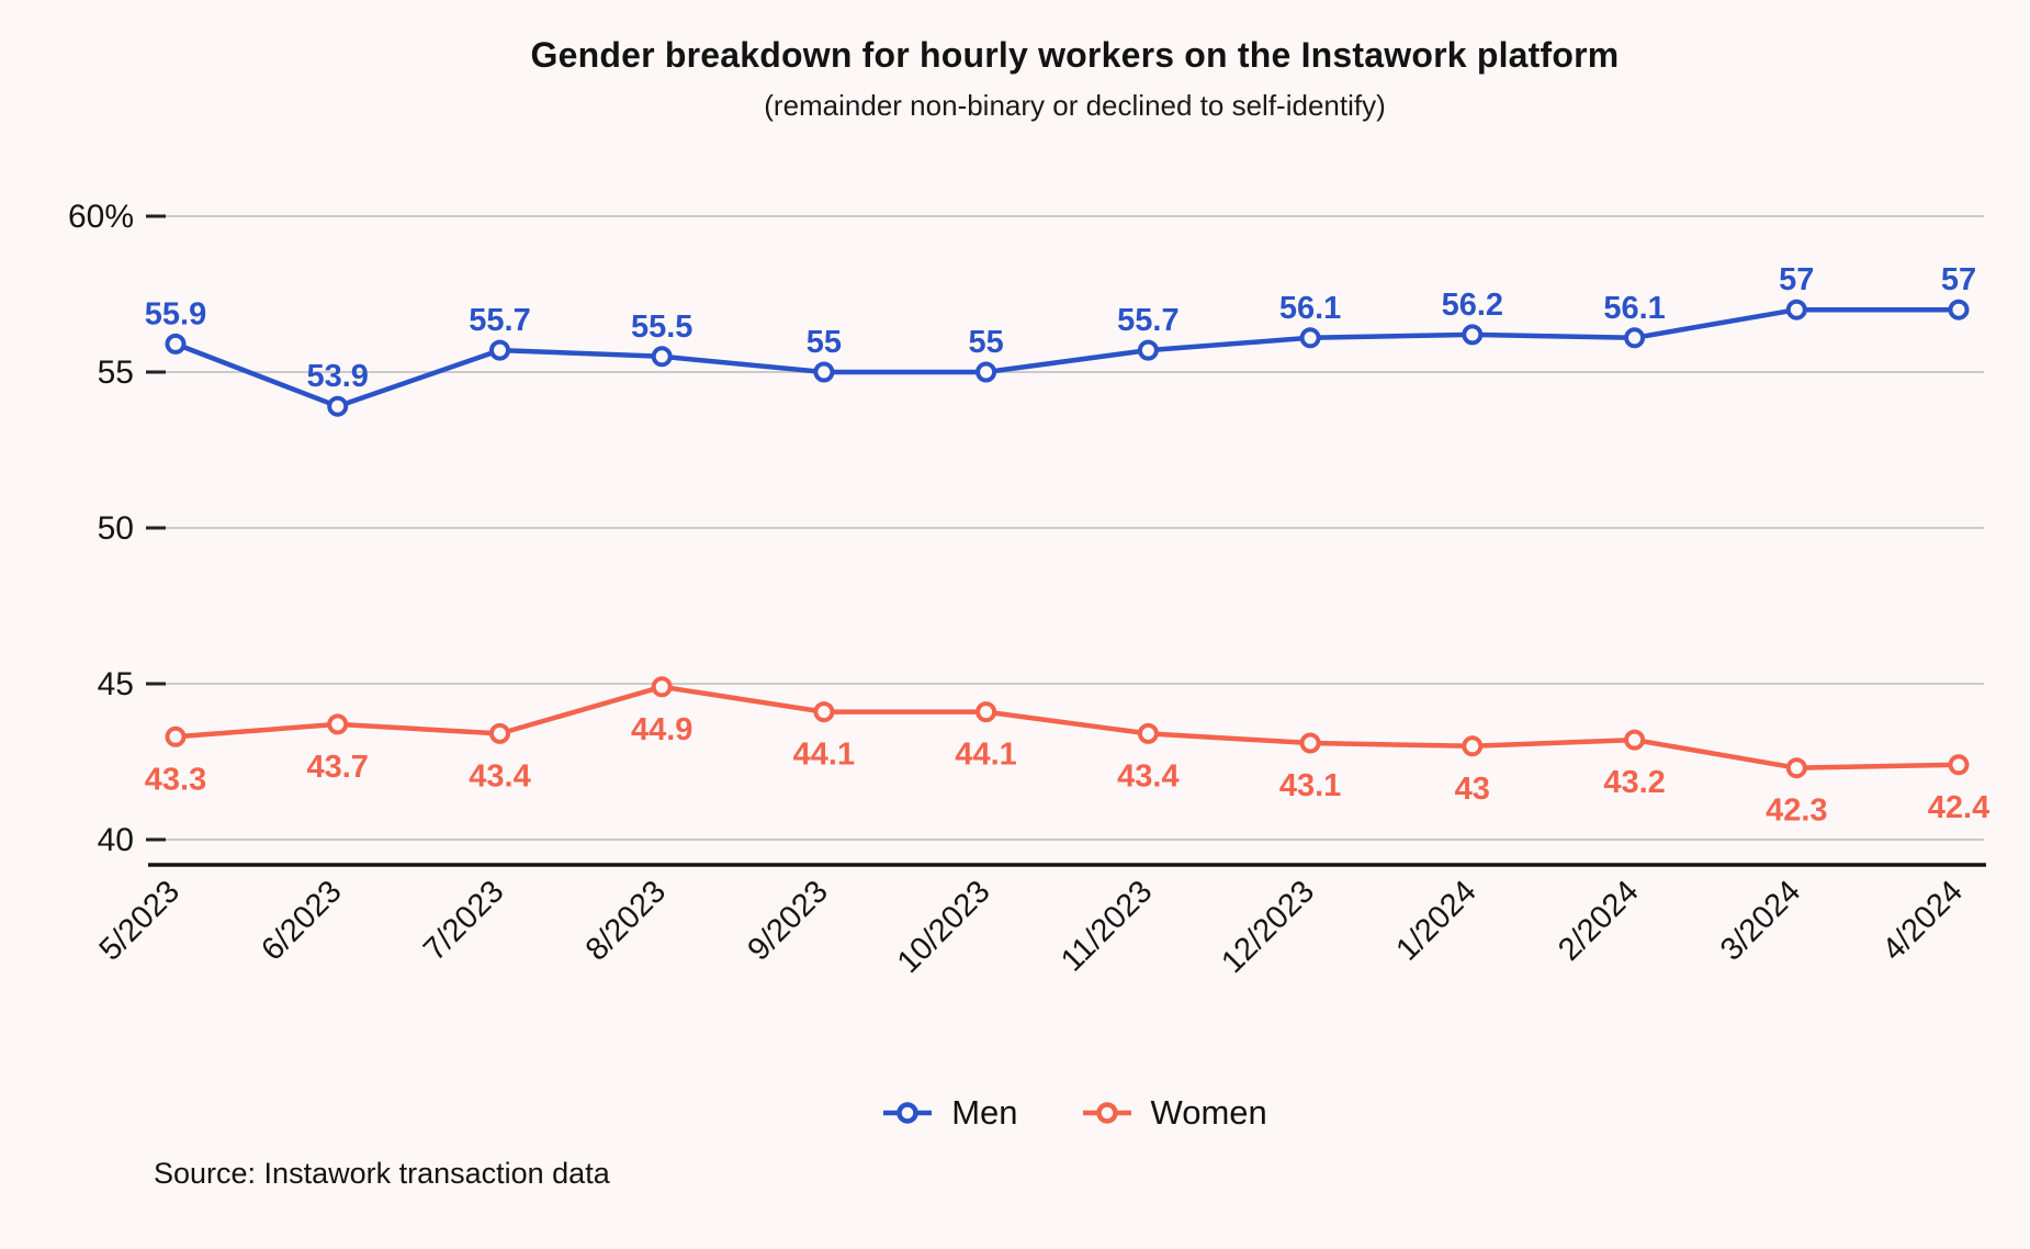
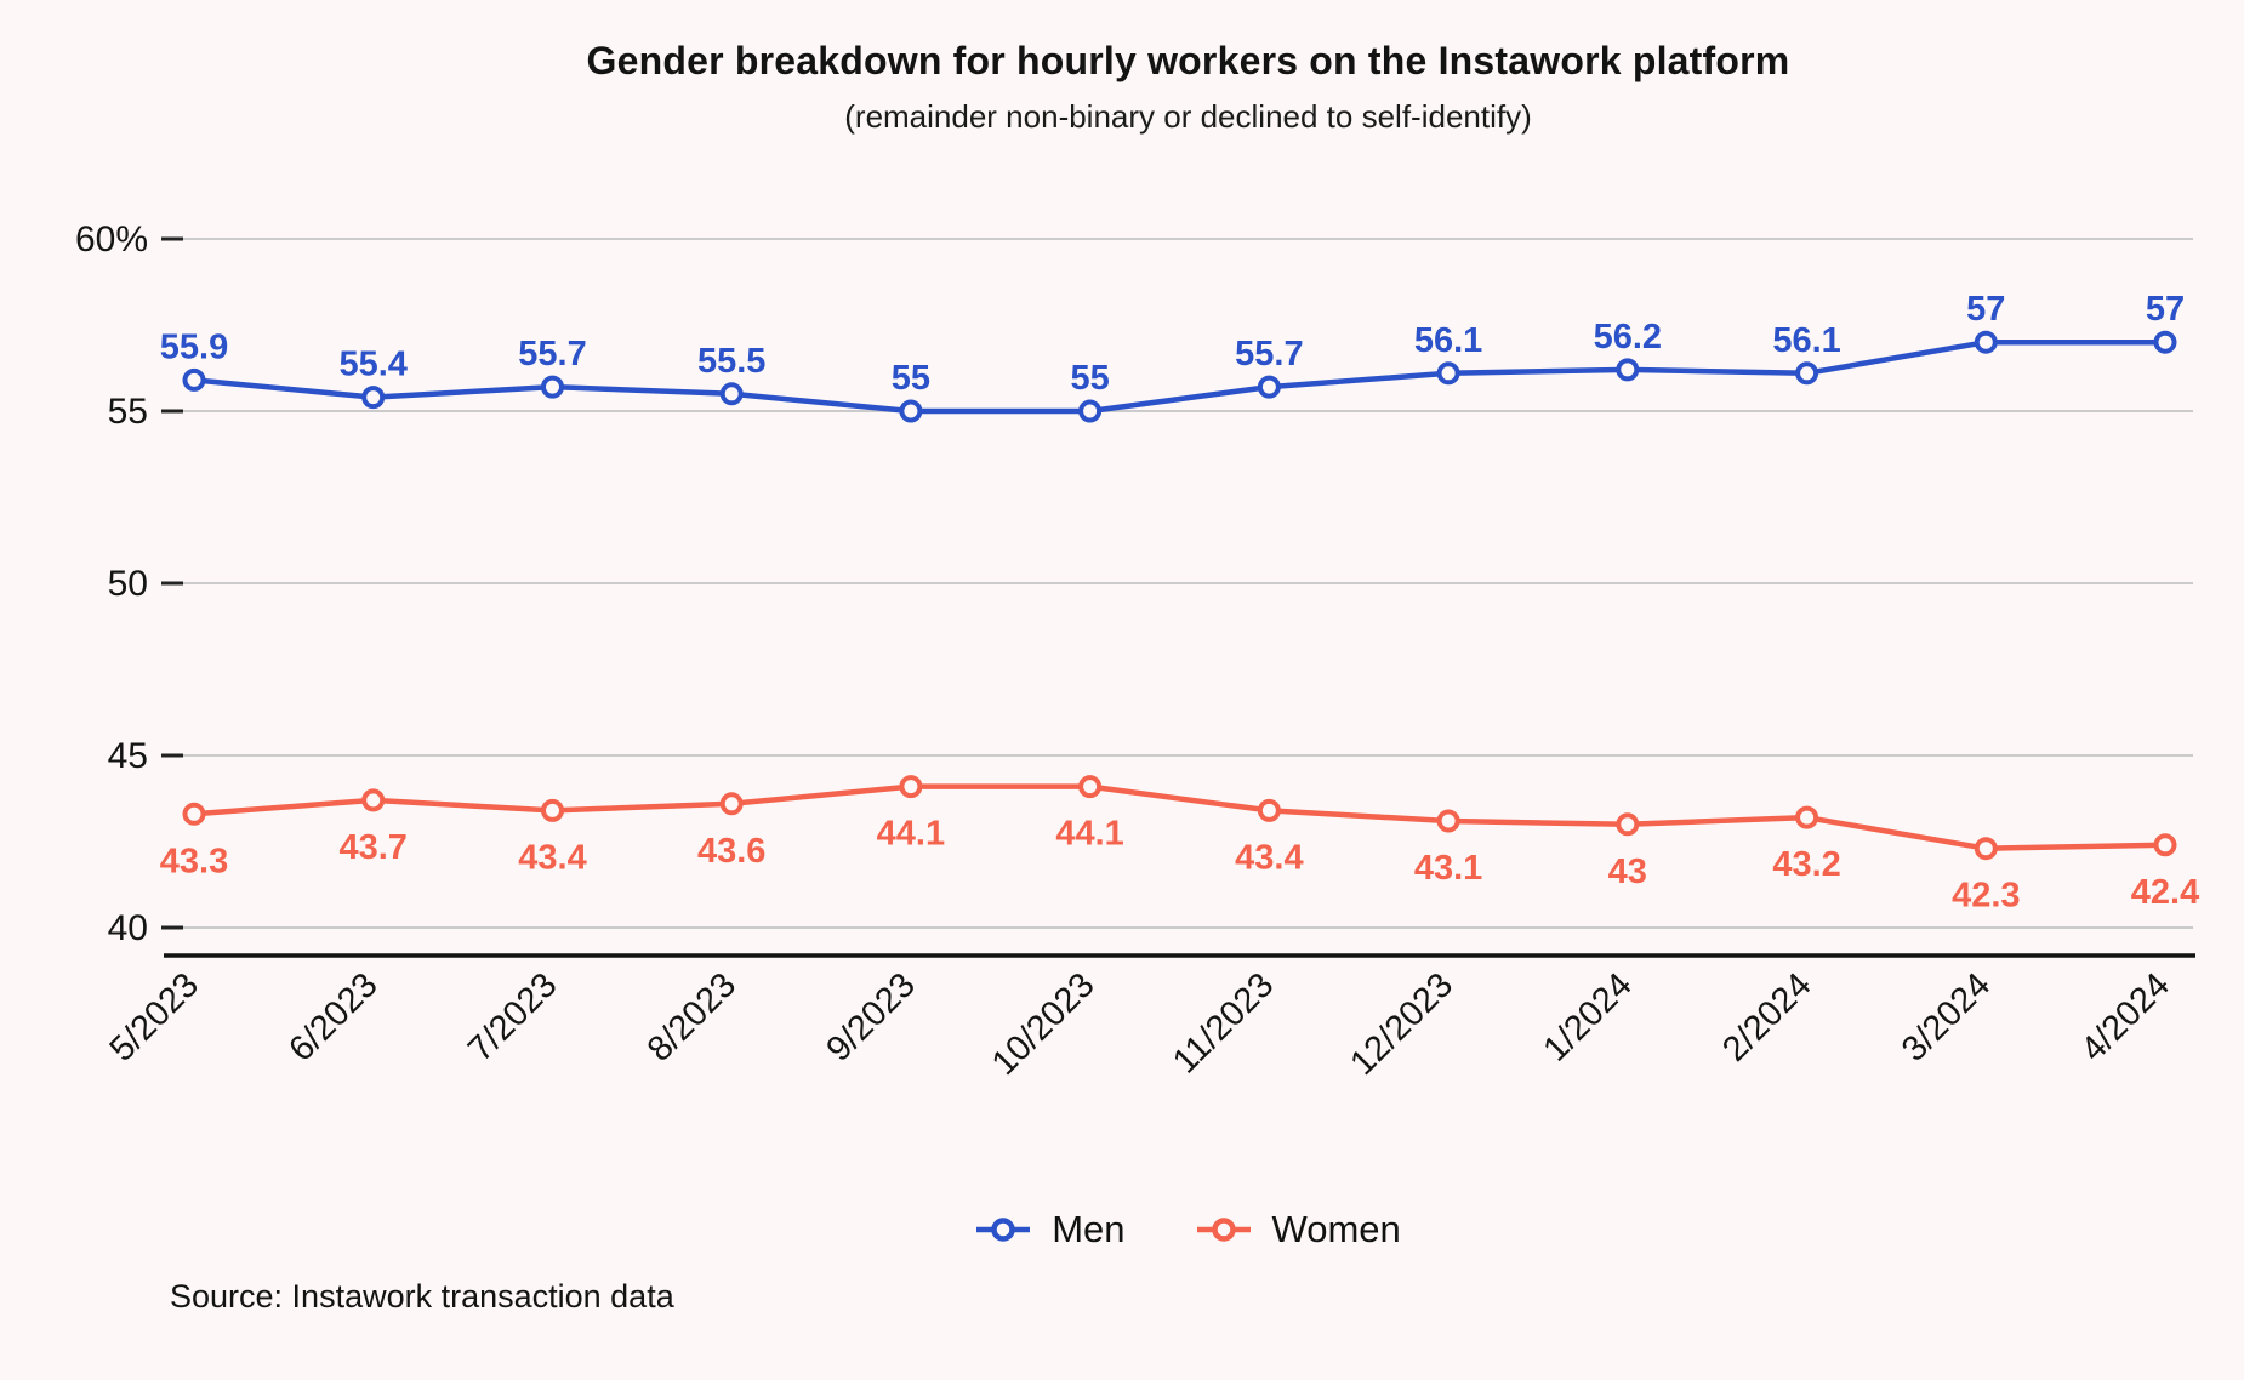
Men/6/2023: 53.9 -> 55.4
Women/8/2023: 44.9 -> 43.6
